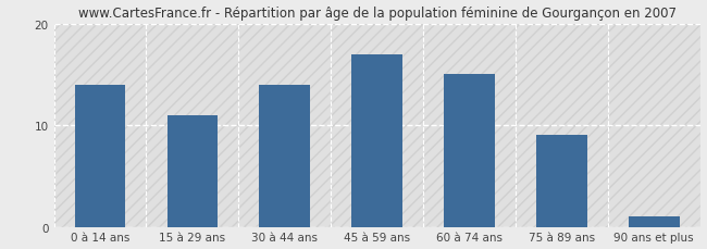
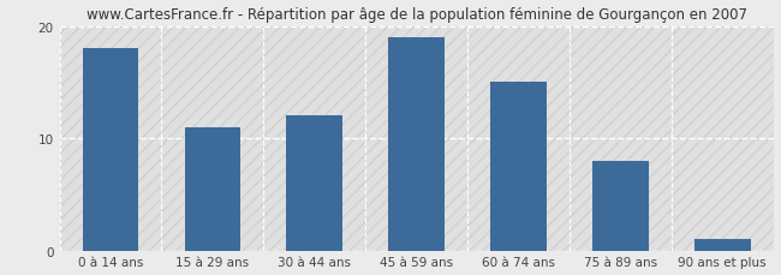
0 à 14 ans: 14 -> 18
30 à 44 ans: 14 -> 12
45 à 59 ans: 17 -> 19
75 à 89 ans: 9 -> 8
